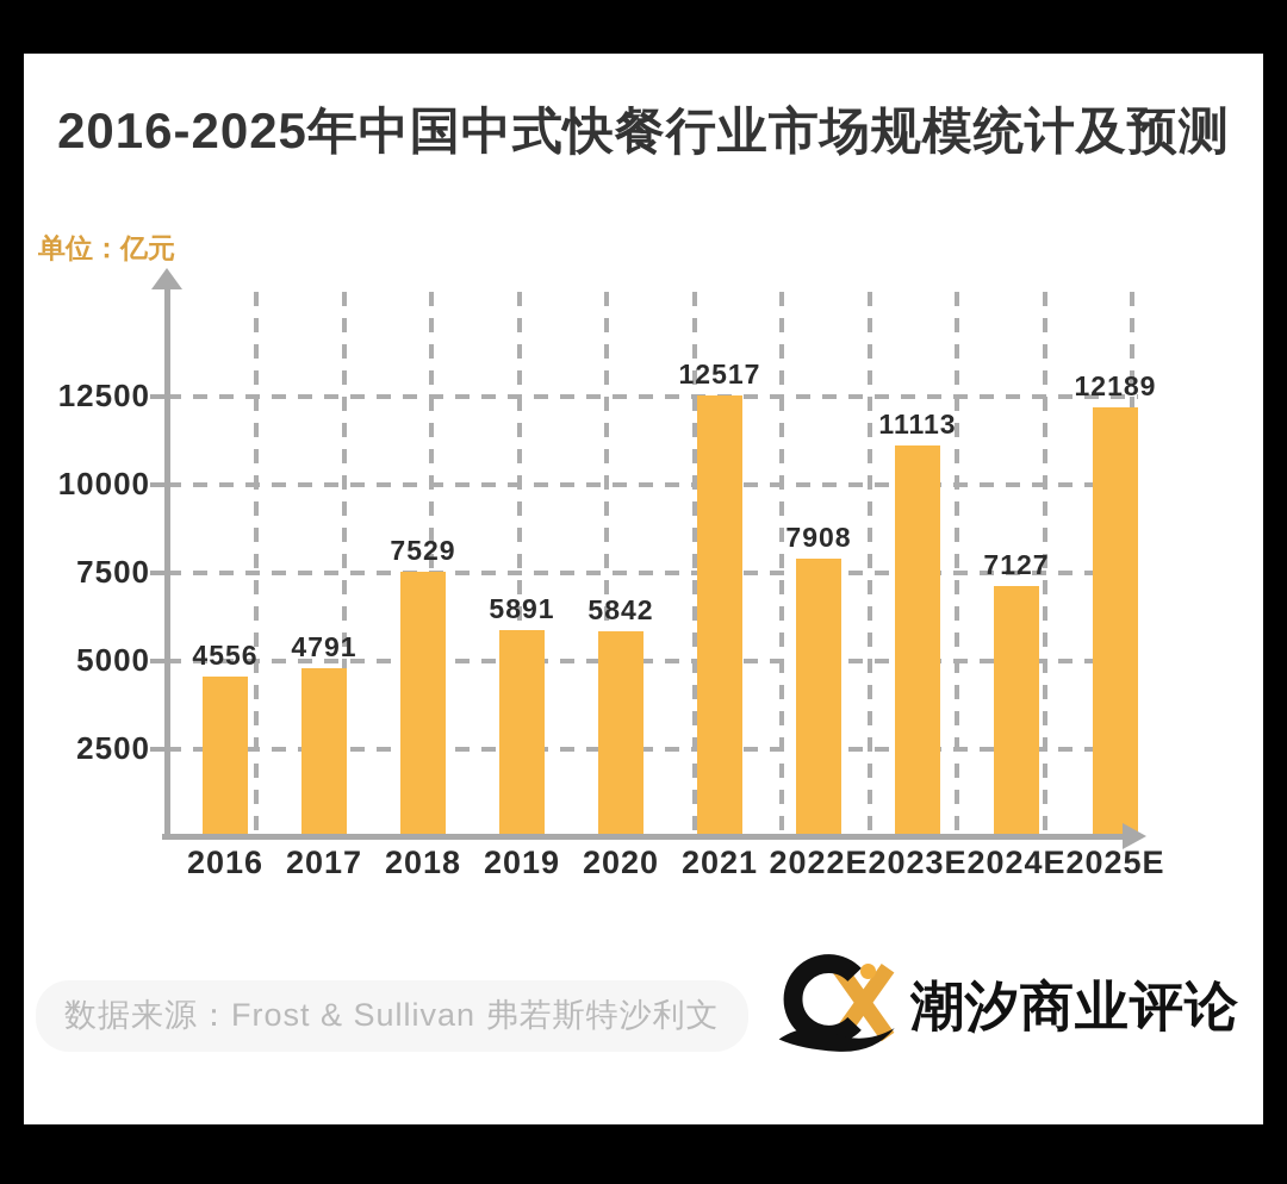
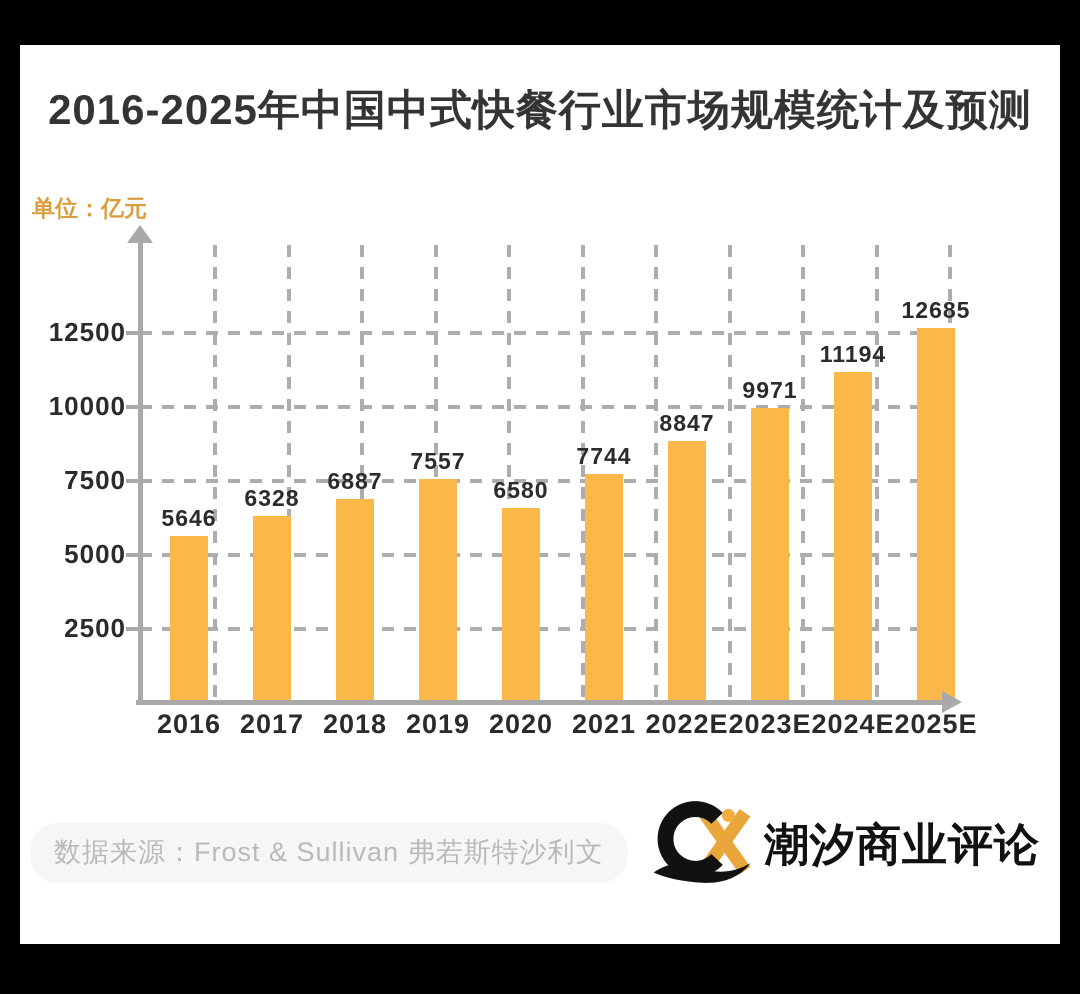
2016: 4556 -> 5646
2017: 4791 -> 6328
2018: 7529 -> 6887
2019: 5891 -> 7557
2020: 5842 -> 6580
2021: 12517 -> 7744
2022E: 7908 -> 8847
2023E: 11113 -> 9971
2024E: 7127 -> 11194
2025E: 12189 -> 12685
